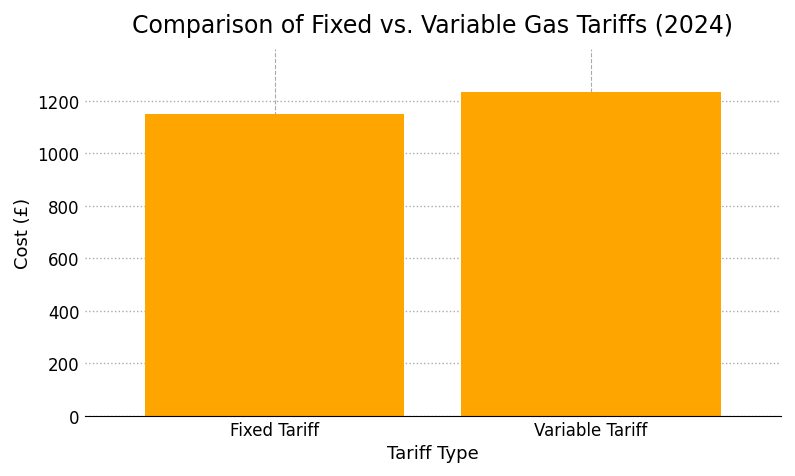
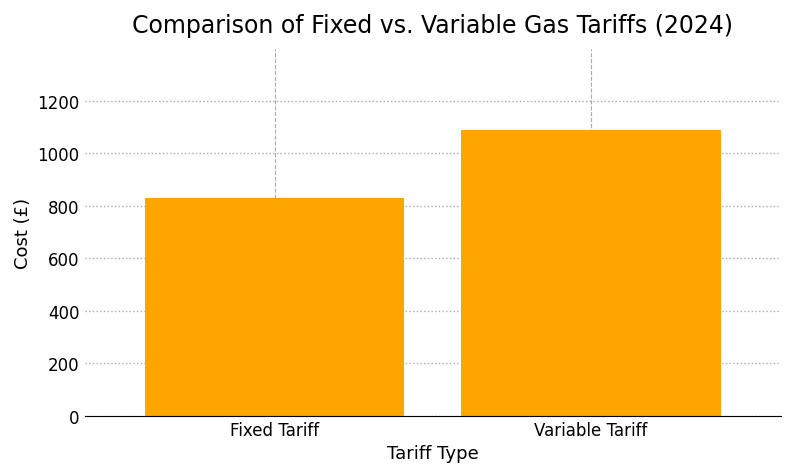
Fixed Tariff: 1150 -> 830
Variable Tariff: 1233 -> 1090
